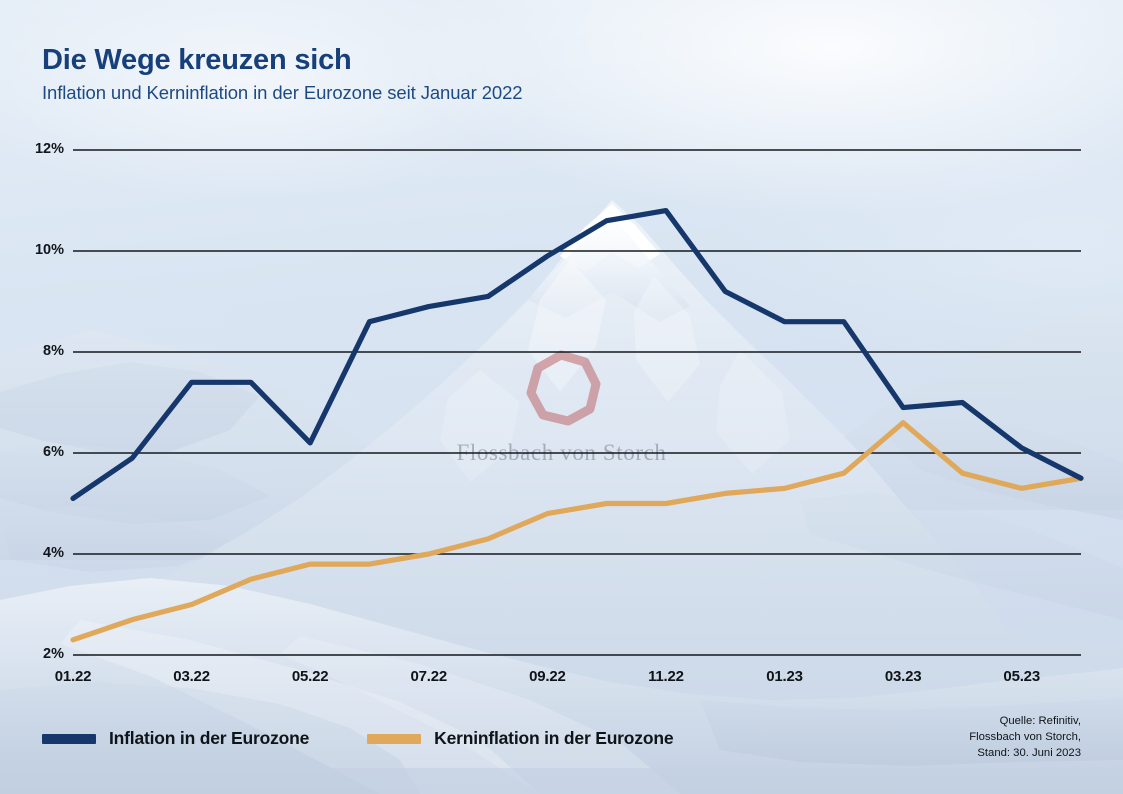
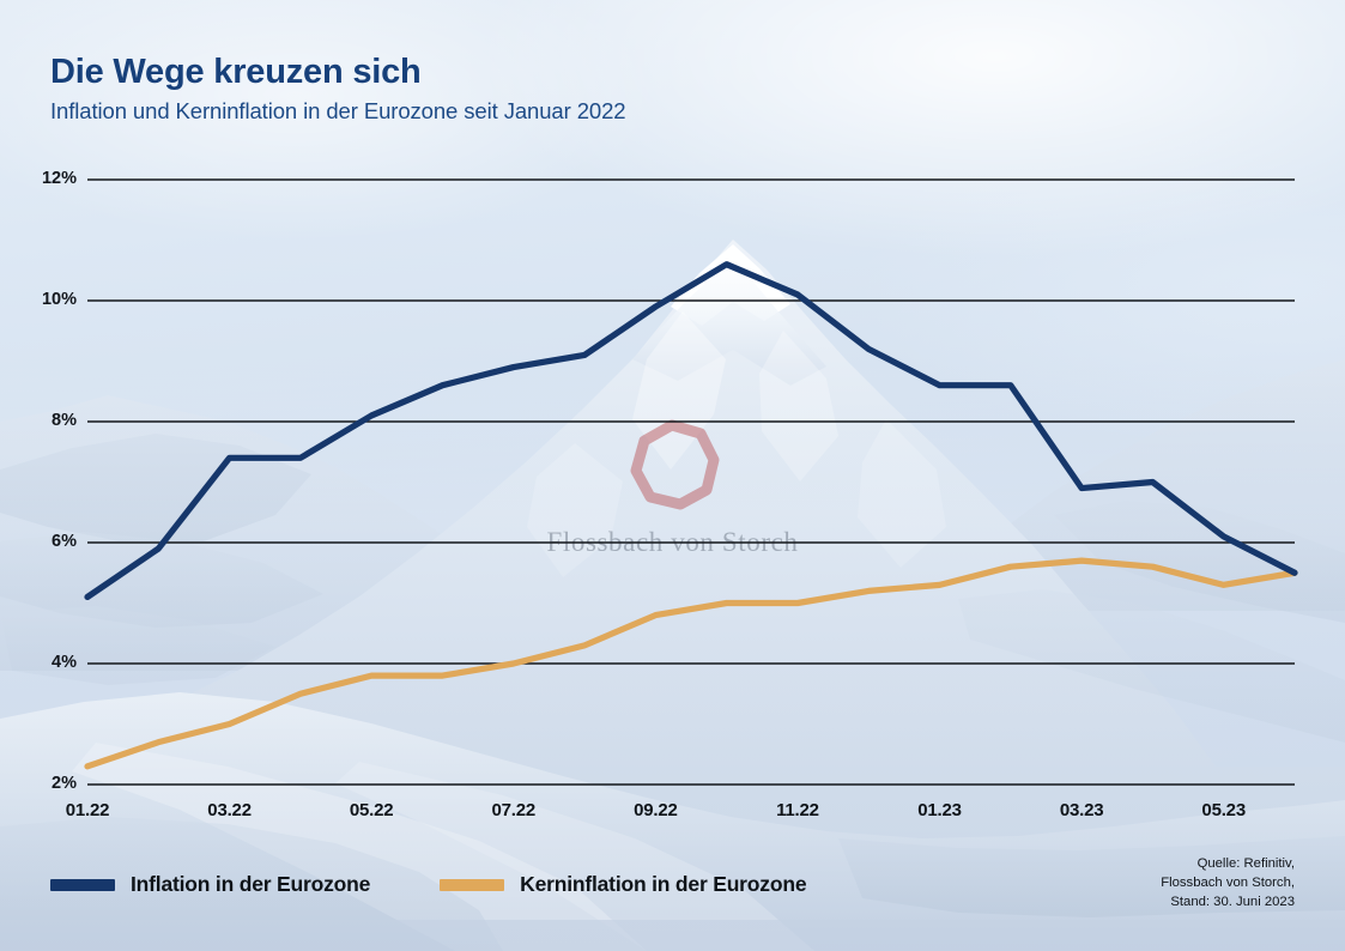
Inflation in der Eurozone/05.22: 6.2% -> 8.1%
Inflation in der Eurozone/11.22: 10.8% -> 10.1%
Kerninflation in der Eurozone/03.23: 6.6% -> 5.7%
